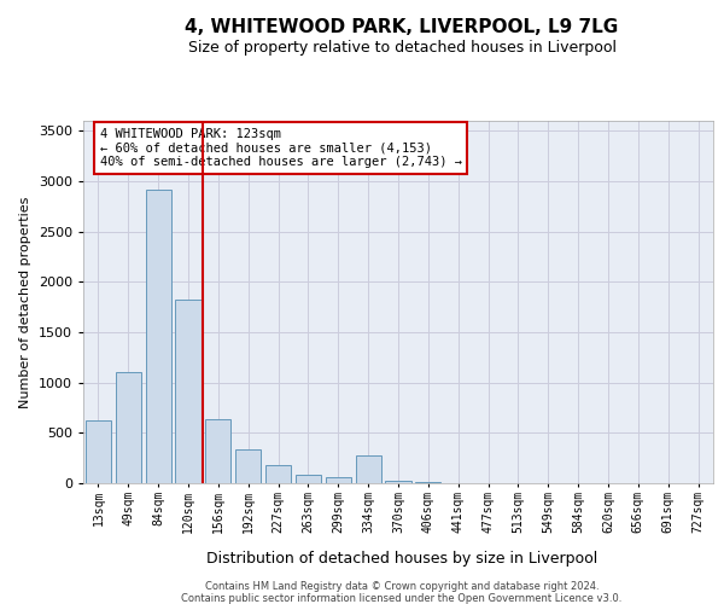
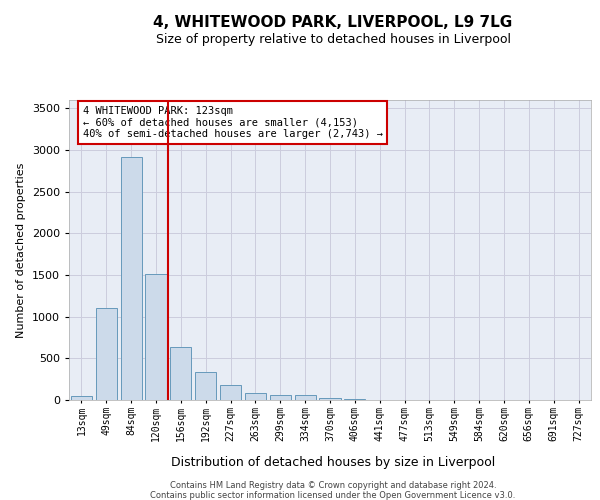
13sqm: 620 -> 50
120sqm: 1820 -> 1510
334sqm: 280 -> 60
